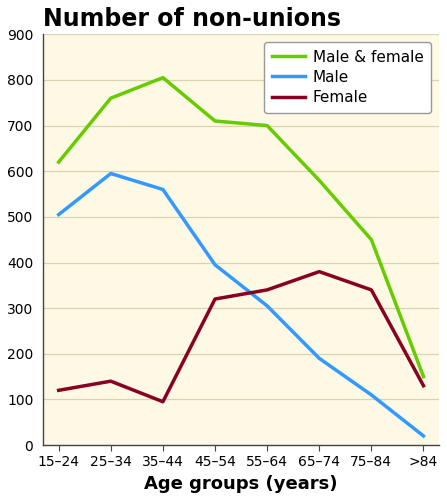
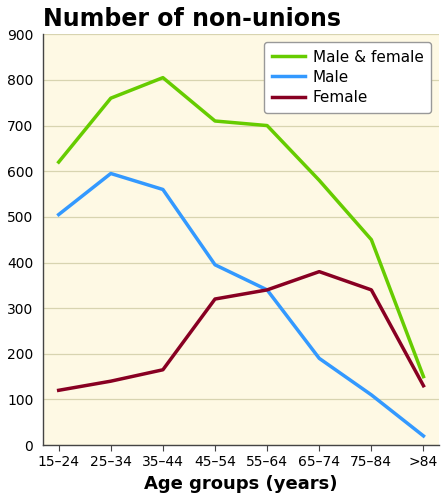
Female/35–44: 95 -> 165
Male/55–64: 305 -> 340
